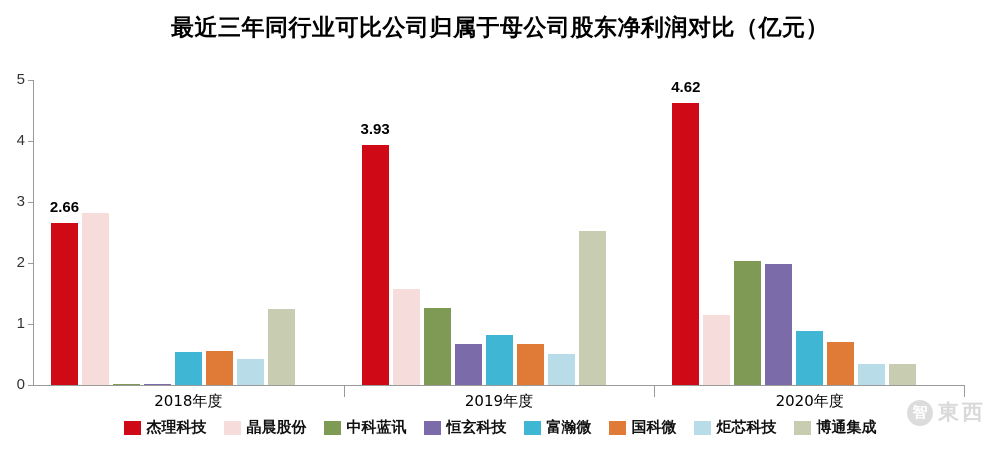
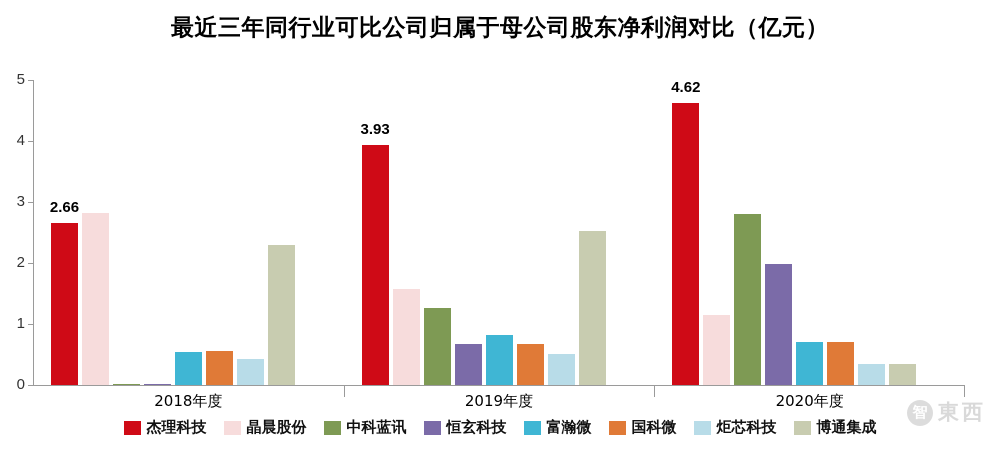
博通集成/2018年度: 1.2 -> 2.3
中科蓝讯/2020年度: 2.0 -> 2.8
富瀚微/2020年度: 0.9 -> 0.7
